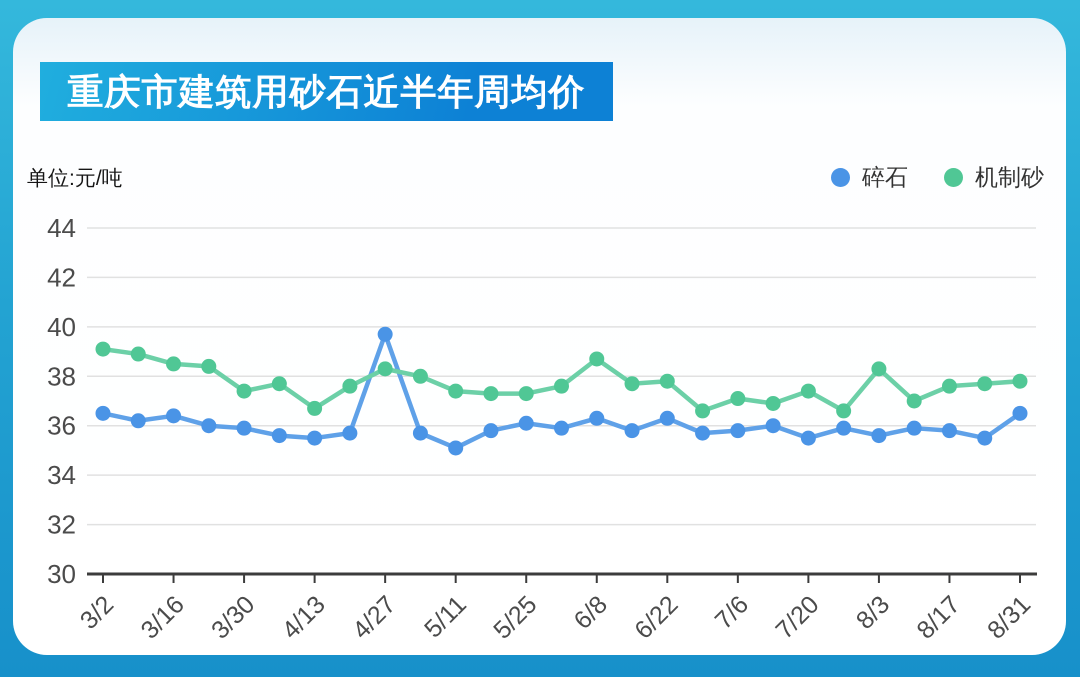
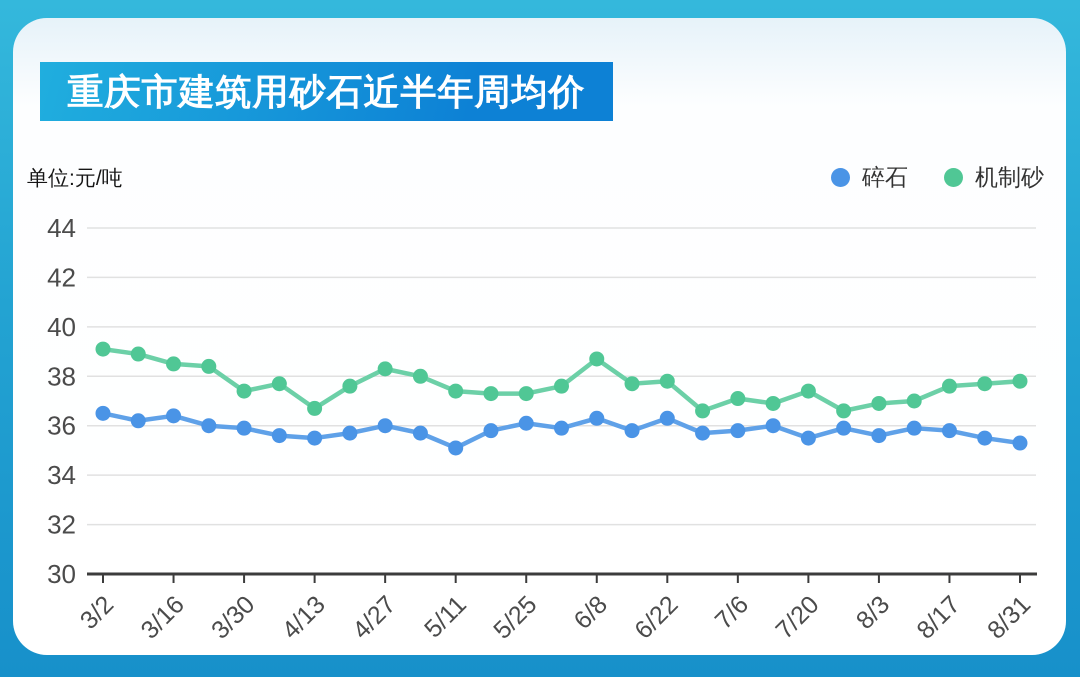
碎石/4/27: 39.7 -> 36.0
机制砂/8/3: 38.3 -> 36.9
碎石/8/31: 36.5 -> 35.3
